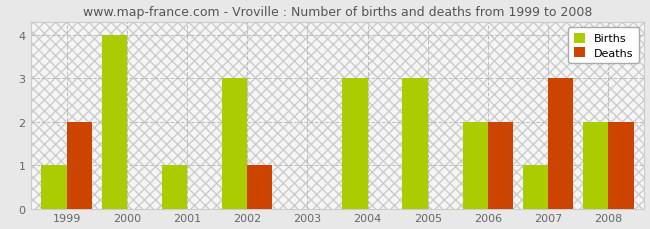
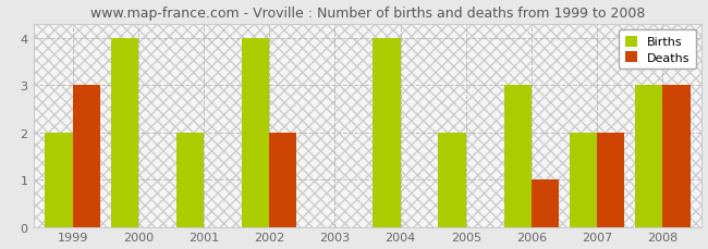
Births/1999: 1 -> 2
Deaths/1999: 2 -> 3
Births/2001: 1 -> 2
Births/2002: 3 -> 4
Deaths/2002: 1 -> 2
Births/2004: 3 -> 4
Births/2005: 3 -> 2
Births/2006: 2 -> 3
Deaths/2006: 2 -> 1
Births/2007: 1 -> 2
Deaths/2007: 3 -> 2
Births/2008: 2 -> 3
Deaths/2008: 2 -> 3
